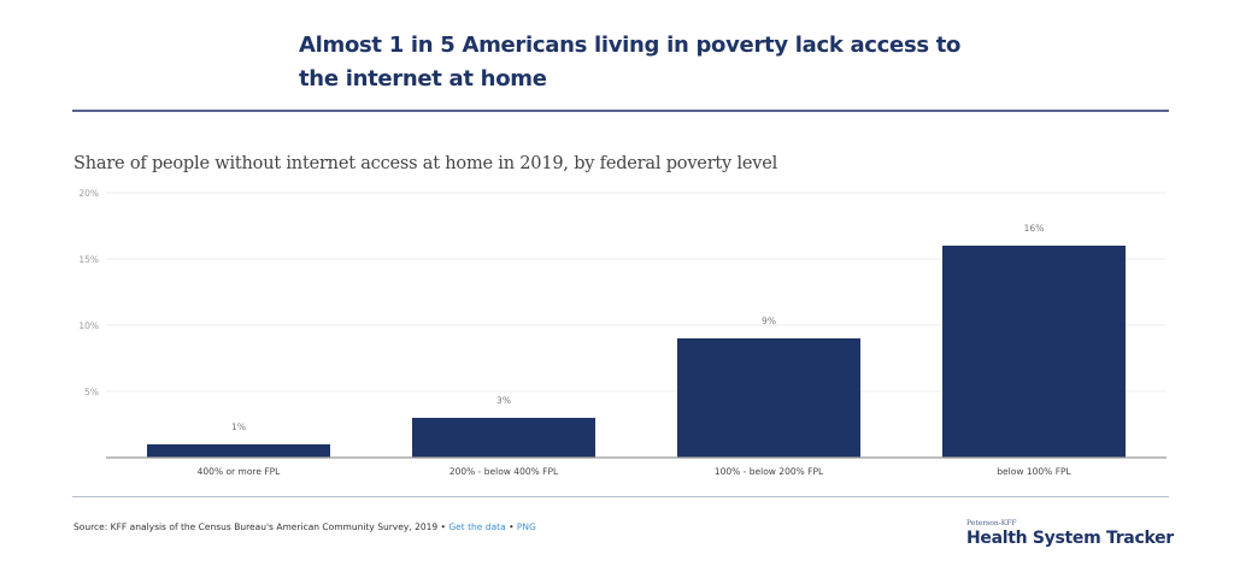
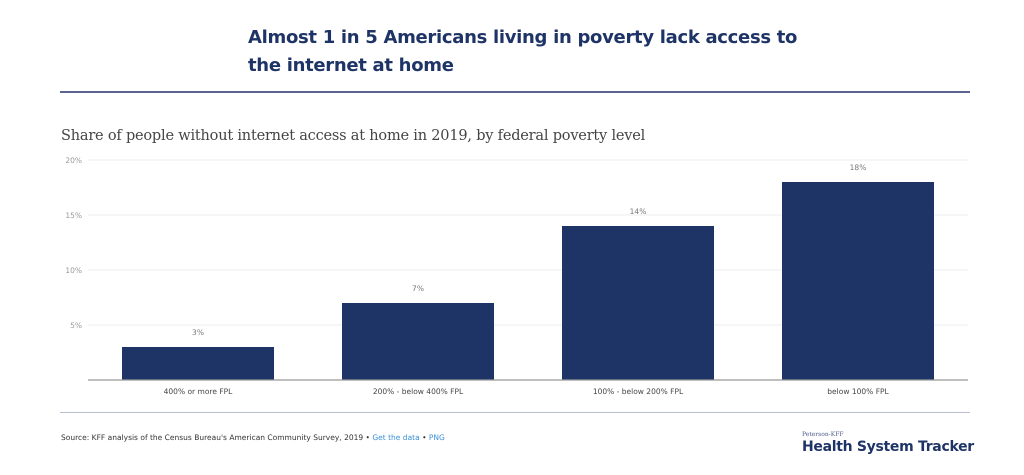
400% or more FPL: 1% -> 3%
200% - below 400% FPL: 3% -> 7%
100% - below 200% FPL: 9% -> 14%
below 100% FPL: 16% -> 18%
